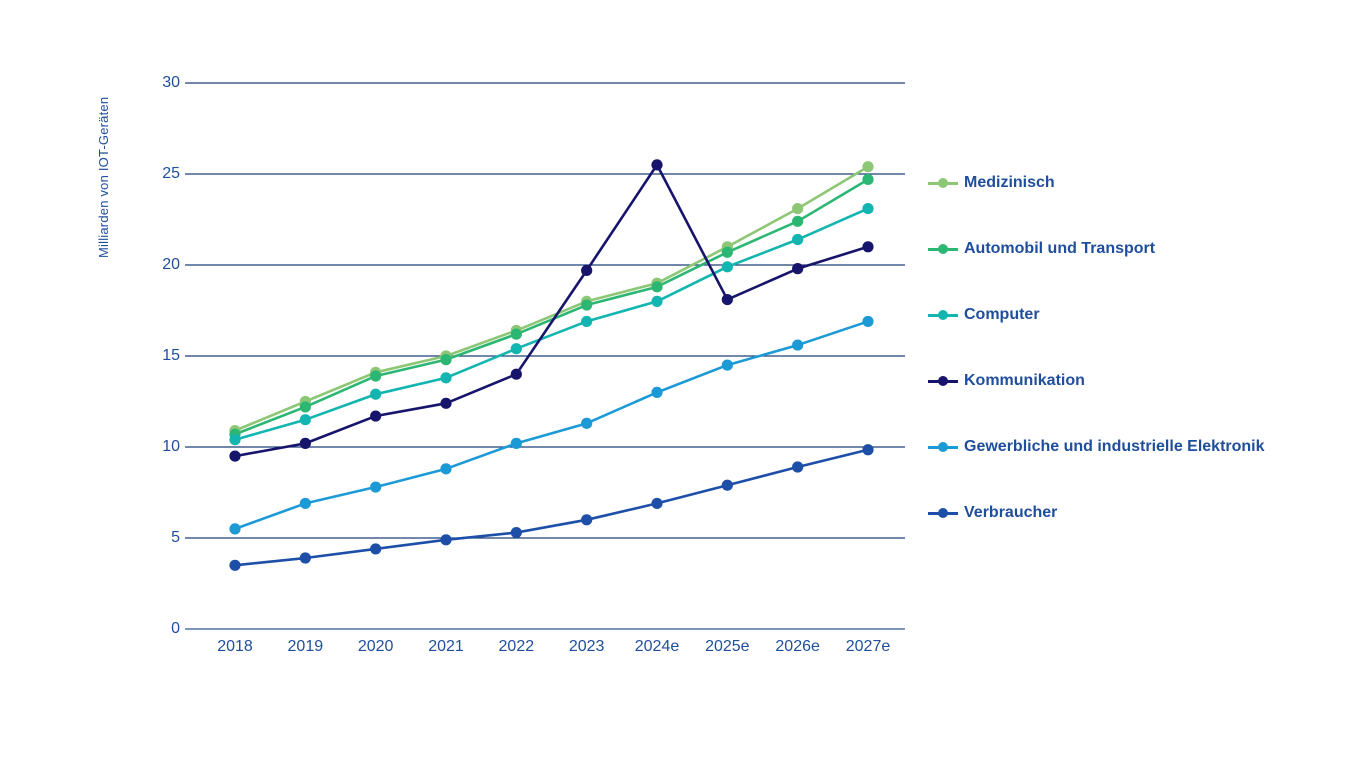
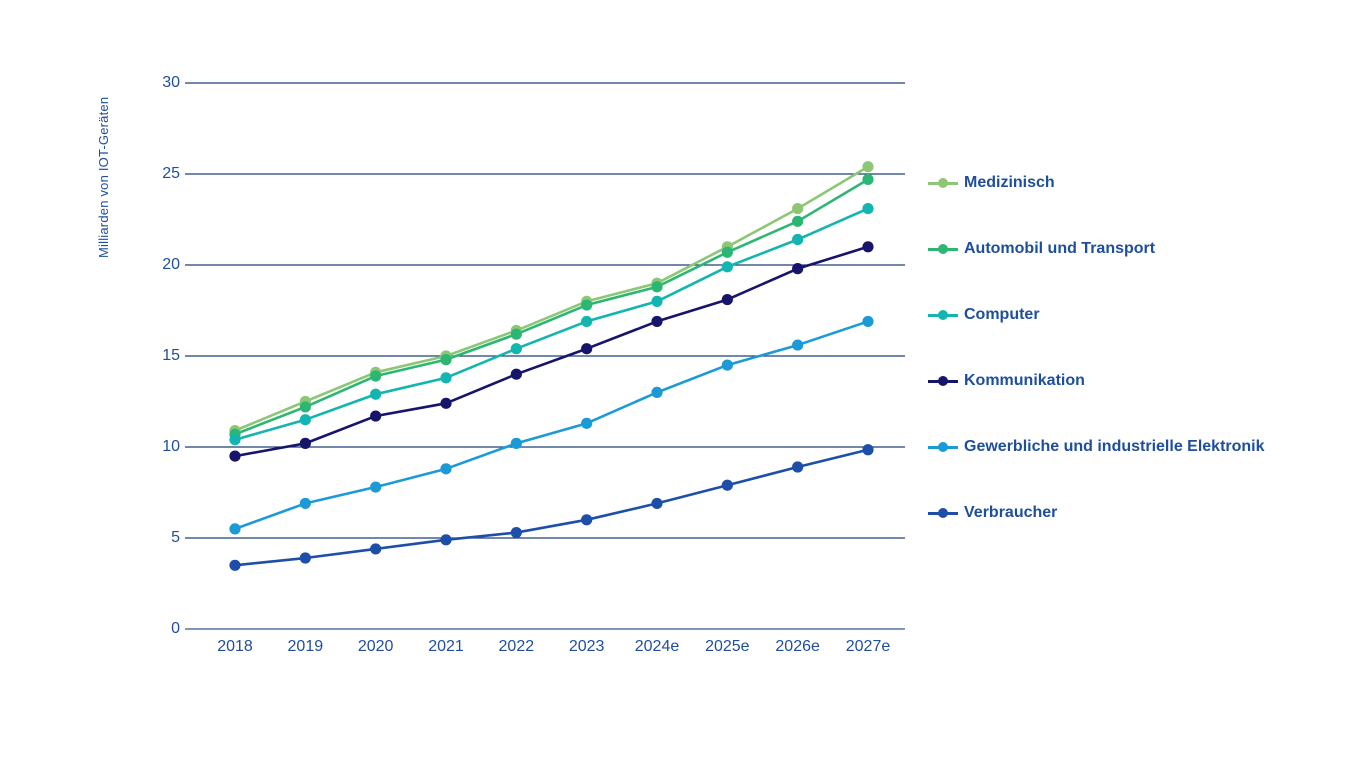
Kommunikation/2023: 19.7 -> 15.4
Kommunikation/2024e: 25.5 -> 16.9
